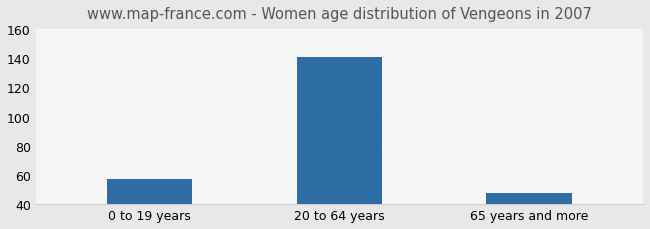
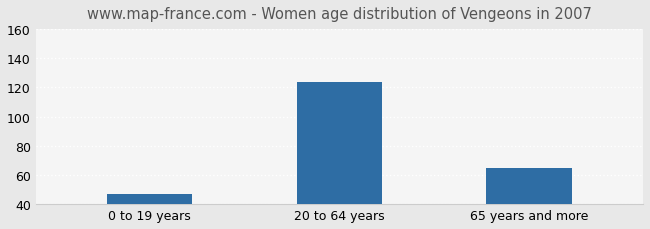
0 to 19 years: 57 -> 47
20 to 64 years: 141 -> 124
65 years and more: 48 -> 65
